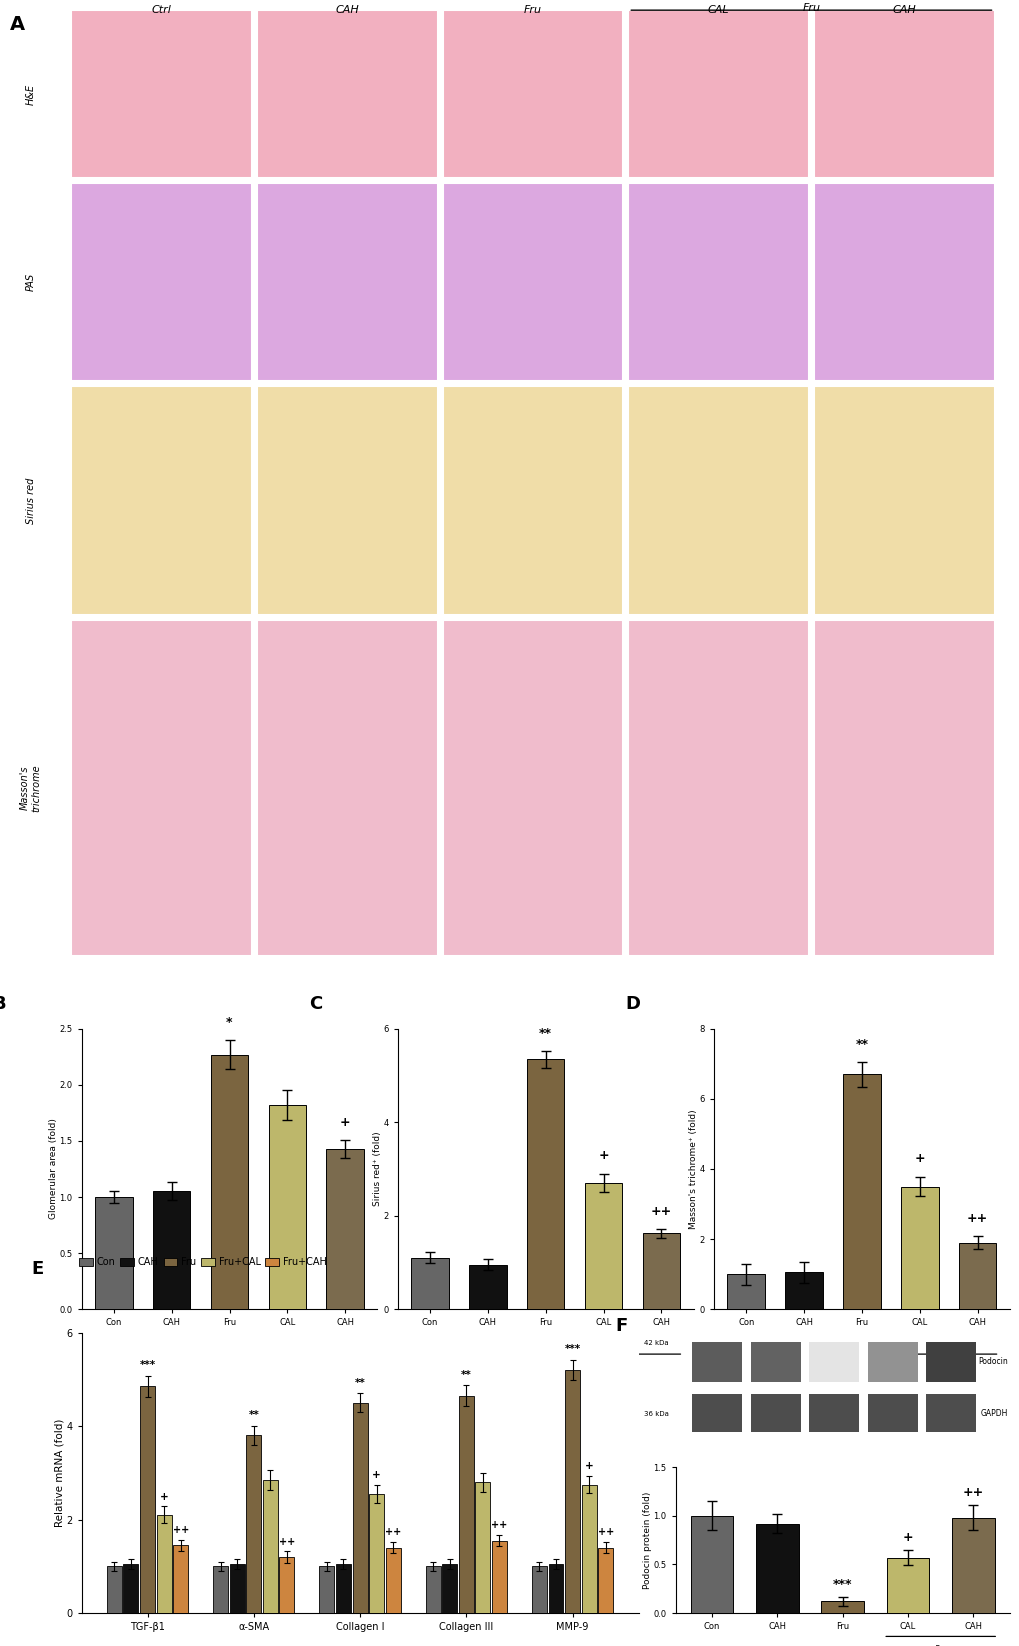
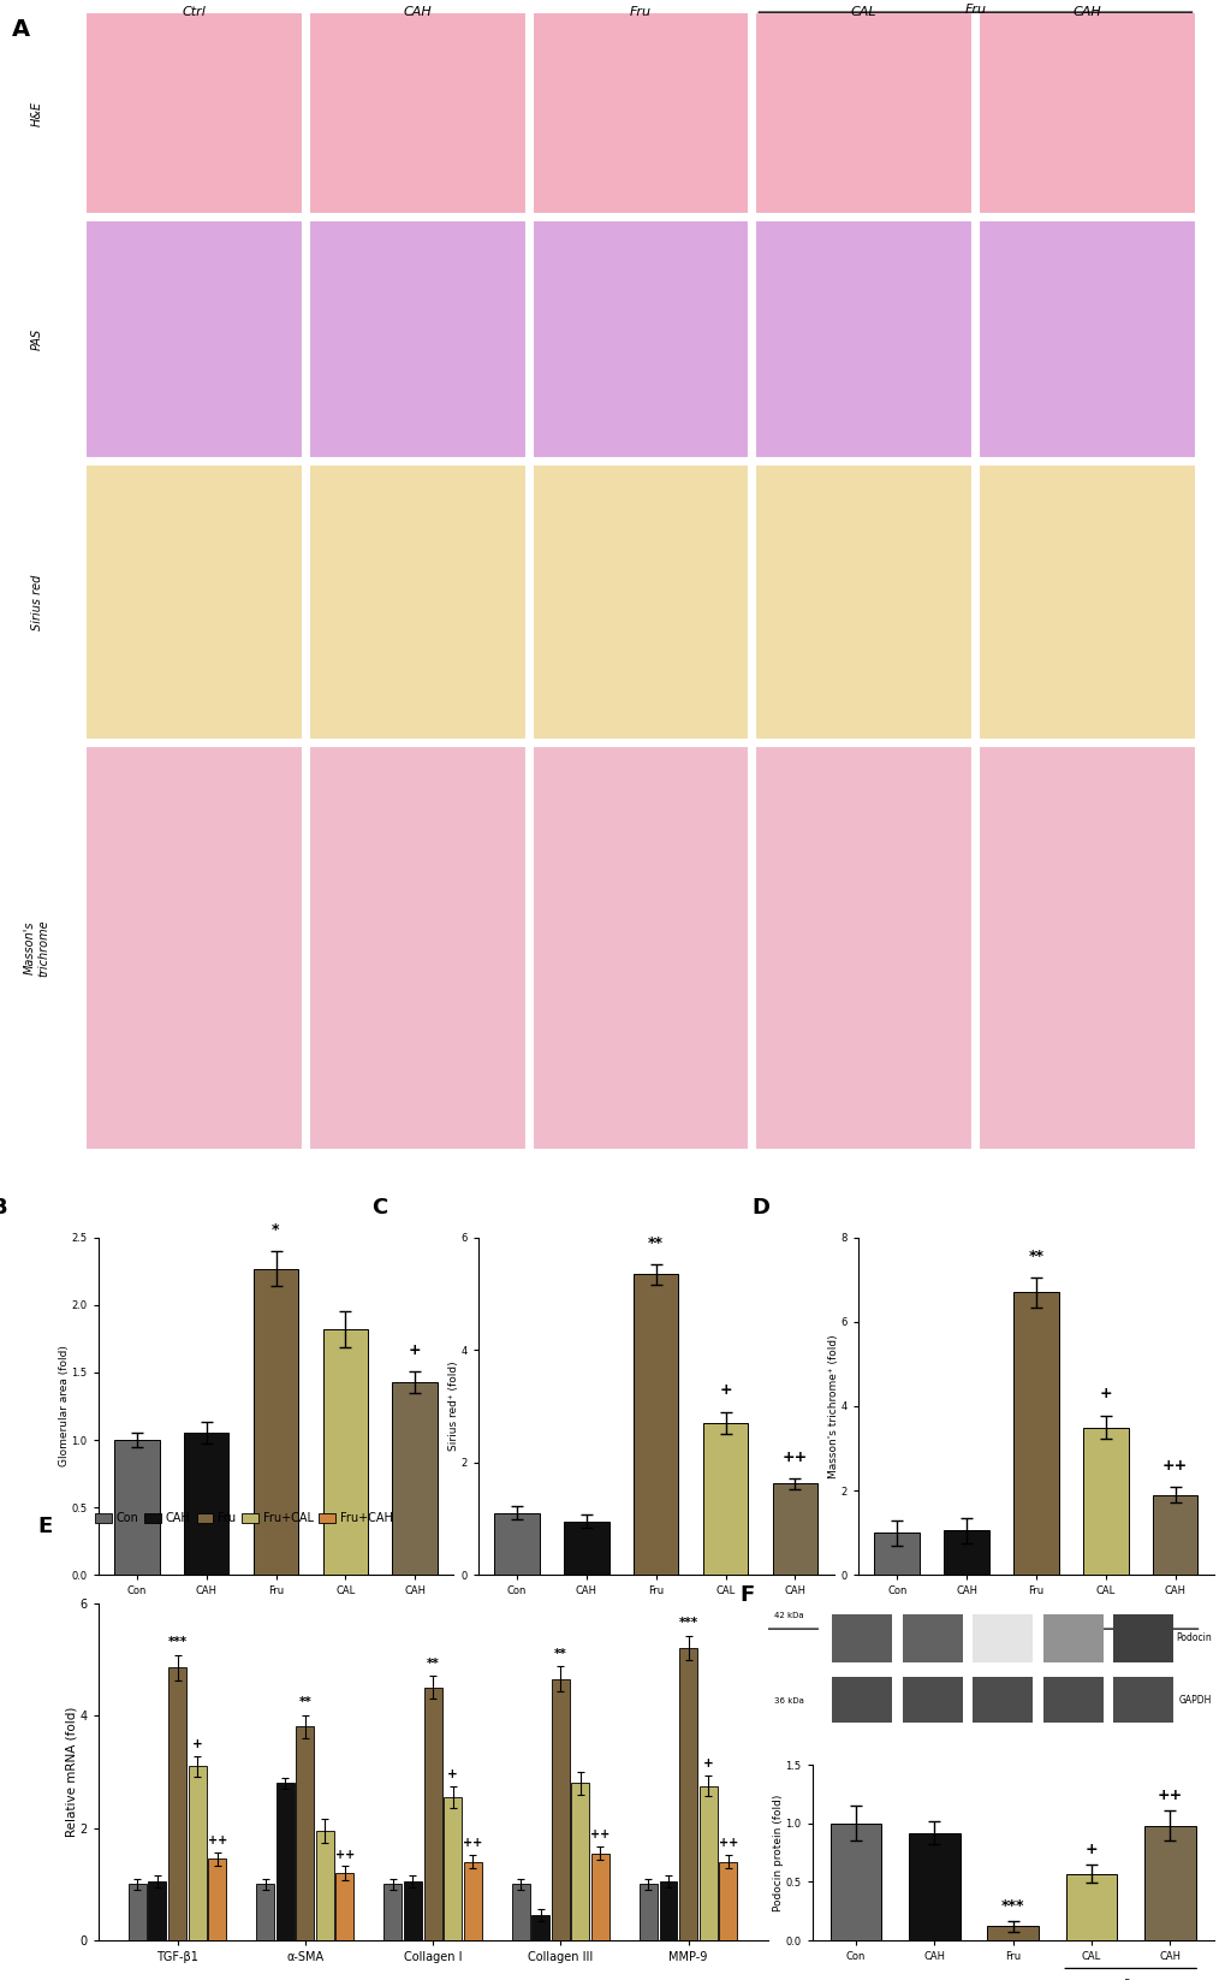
Fru+CAL/TGF-β1: 2.10 -> 3.10
CAH/α-SMA: 1.05 -> 2.80
Fru+CAL/α-SMA: 2.85 -> 1.95
CAH/Collagen III: 1.05 -> 0.45
